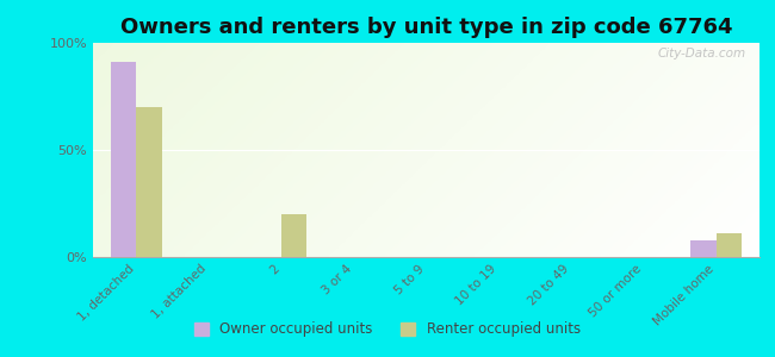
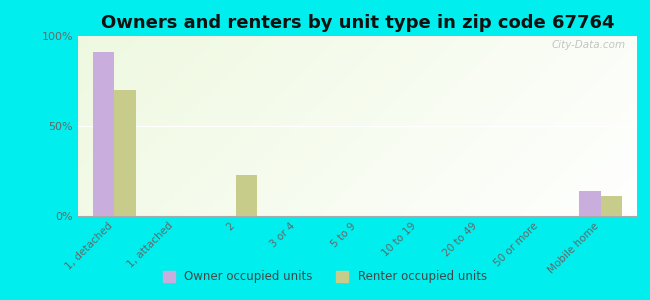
Renter occupied units/2: 20% -> 23%
Owner occupied units/Mobile home: 8% -> 14%
